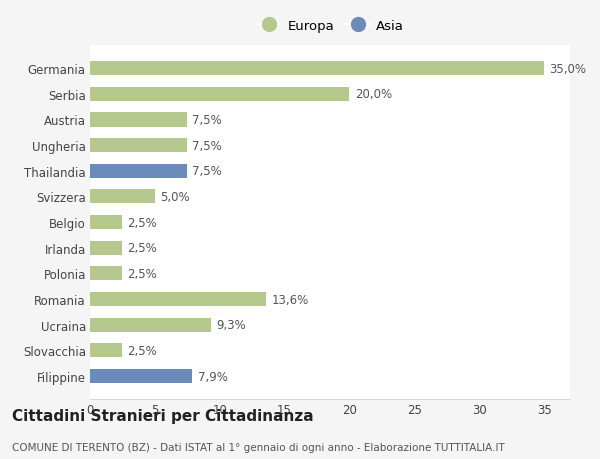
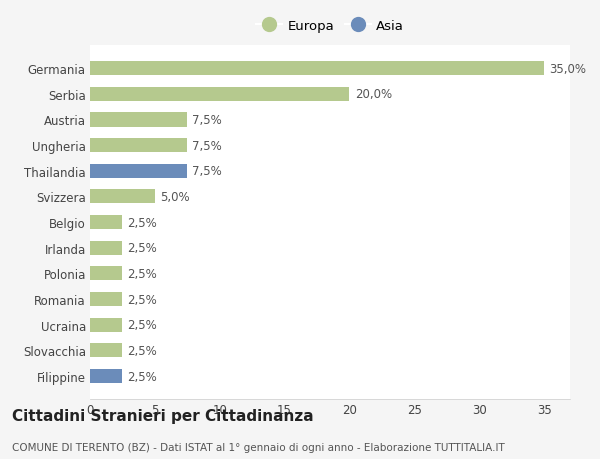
Romania: 13,6% -> 2,5%
Ucraina: 9,3% -> 2,5%
Filippine: 7,9% -> 2,5%
